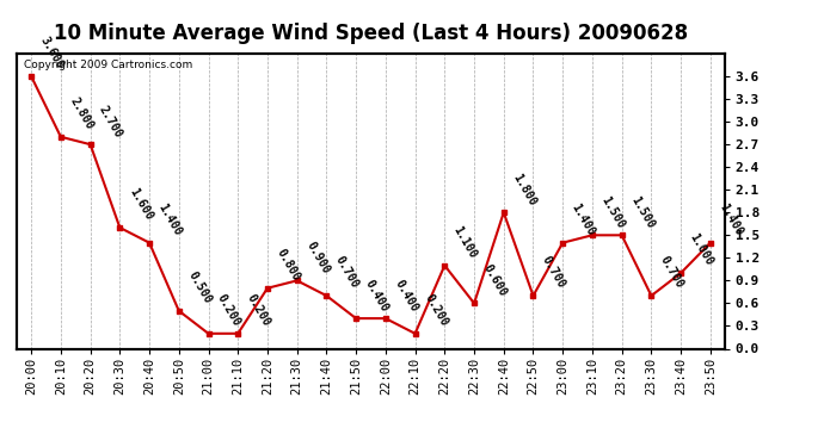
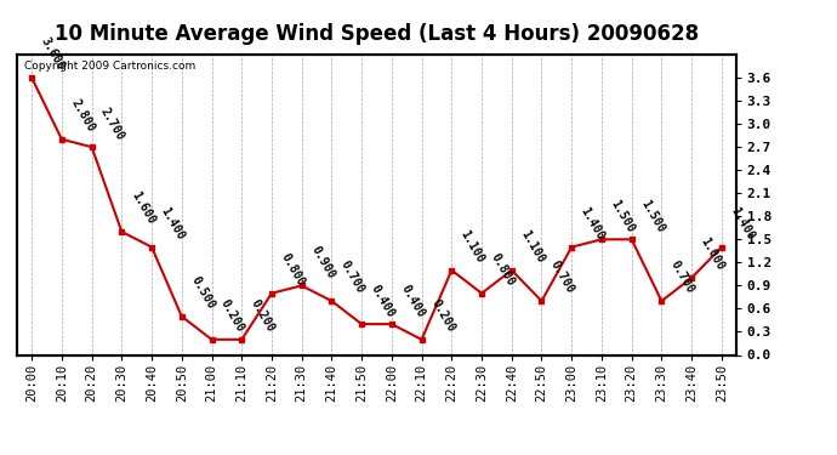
22:30: 0.600 -> 0.800
22:40: 1.800 -> 1.100
